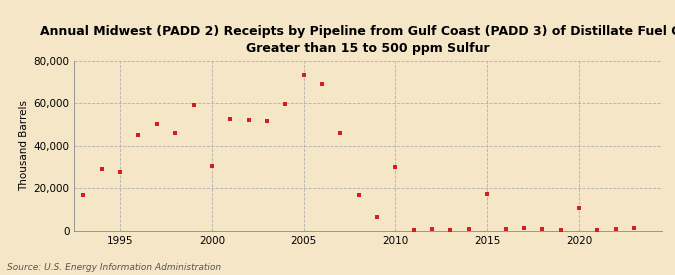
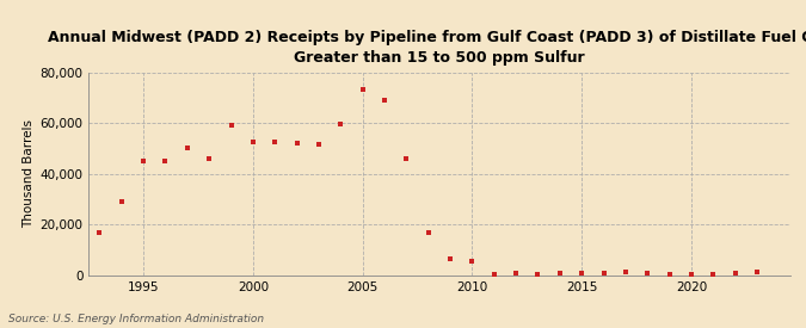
1995: 27,500 -> 45,000
2000: 30,500 -> 52,500
2010: 30,000 -> 5,500
2015: 17,500 -> 800
2020: 11,000 -> 600
